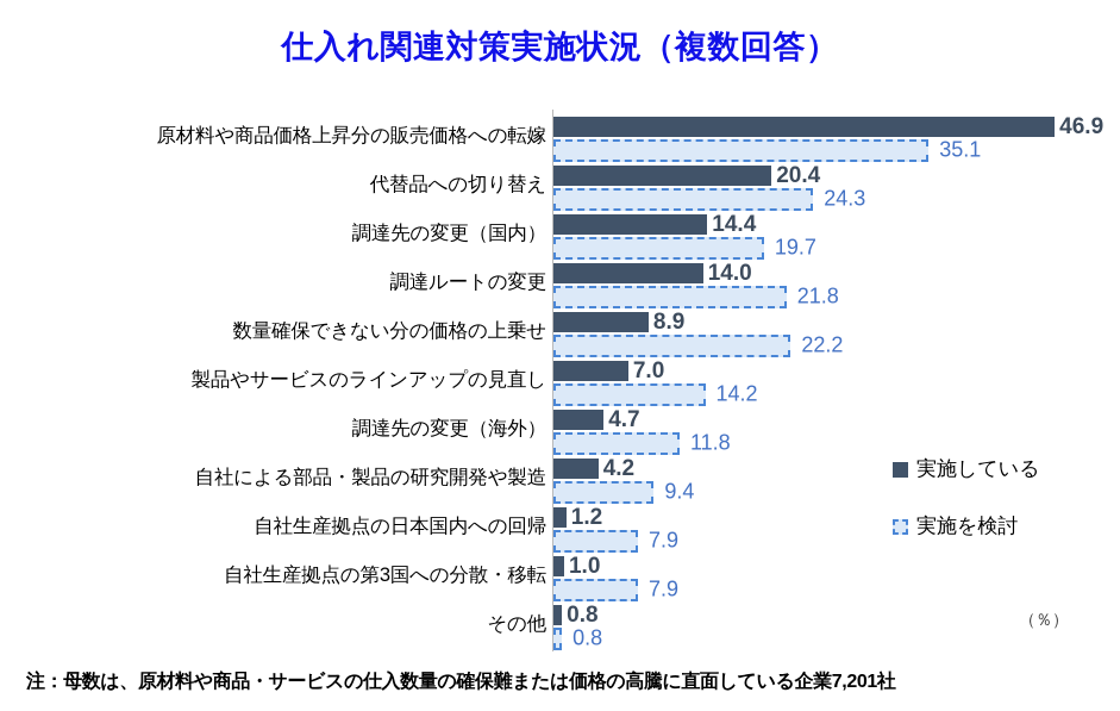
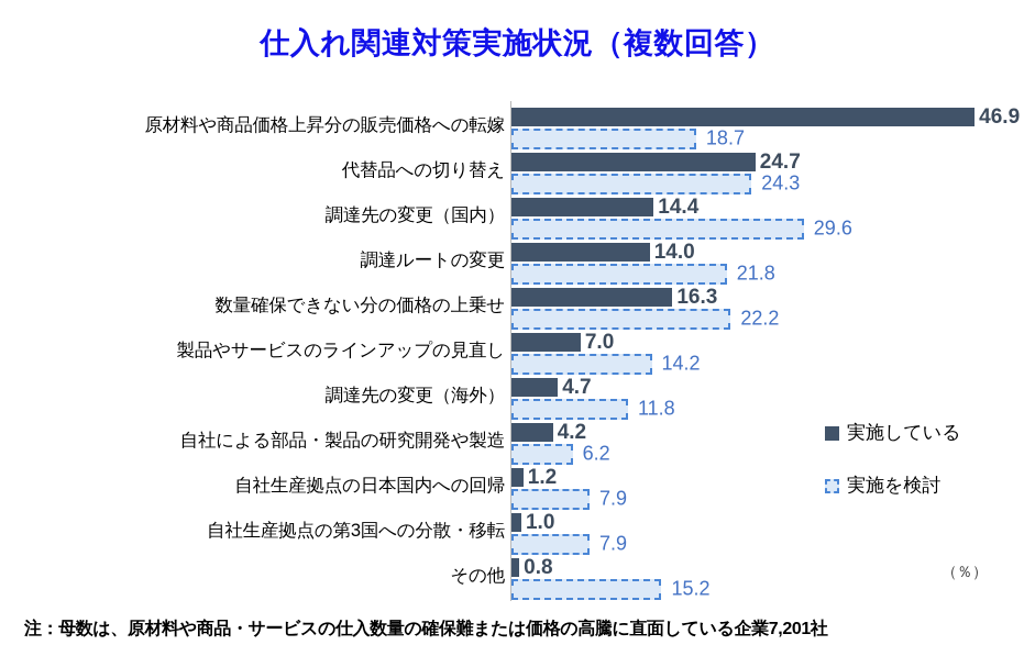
実施を検討/原材料や商品価格上昇分の販売価格への転嫁: 35.1 -> 18.7
実施している/代替品への切り替え: 20.4 -> 24.7
実施を検討/調達先の変更（国内）: 19.7 -> 29.6
実施している/数量確保できない分の価格の上乗せ: 8.9 -> 16.3
実施を検討/自社による部品・製品の研究開発や製造: 9.4 -> 6.2
実施を検討/その他: 0.8 -> 15.2
